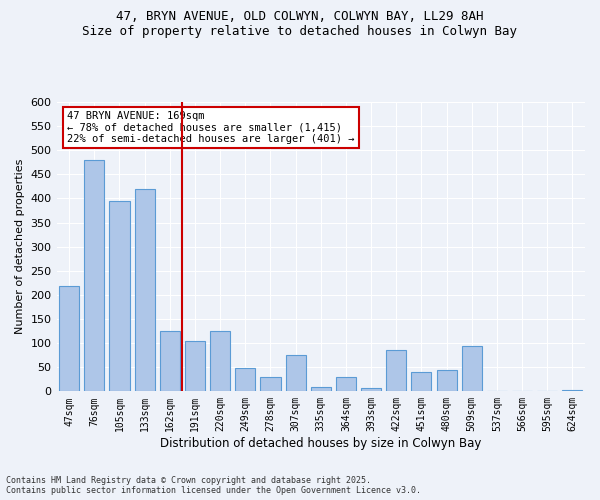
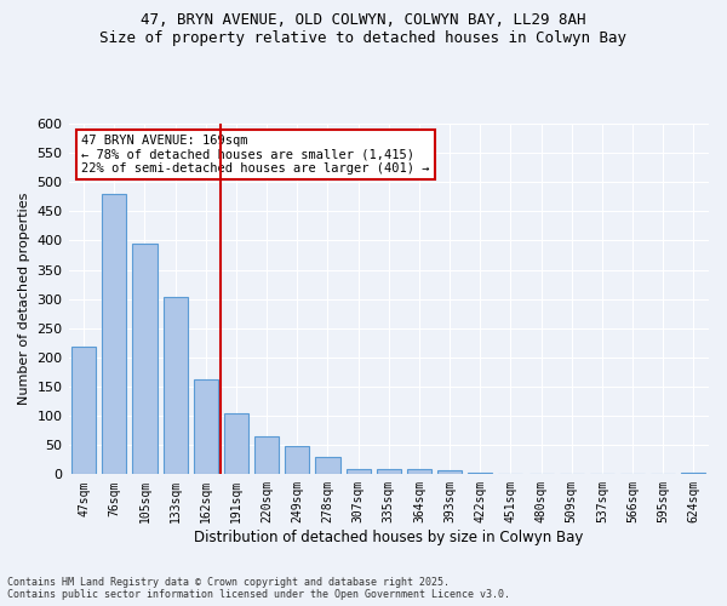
133sqm: 420 -> 303
162sqm: 125 -> 163
220sqm: 125 -> 65
307sqm: 75 -> 8
364sqm: 30 -> 10
422sqm: 85 -> 3
451sqm: 40 -> 1
480sqm: 45 -> 1
509sqm: 95 -> 1
